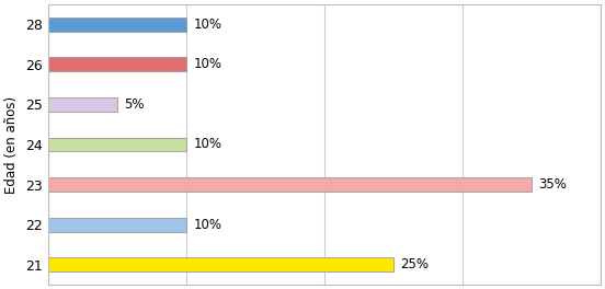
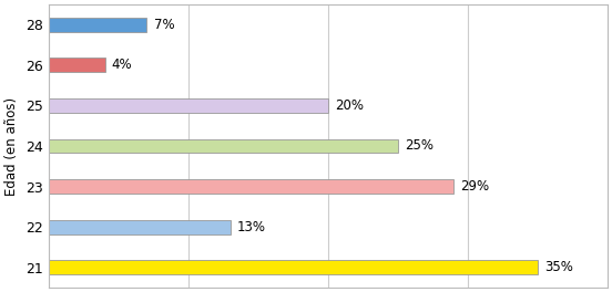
28: 10% -> 7%
26: 10% -> 4%
25: 5% -> 20%
24: 10% -> 25%
23: 35% -> 29%
22: 10% -> 13%
21: 25% -> 35%
